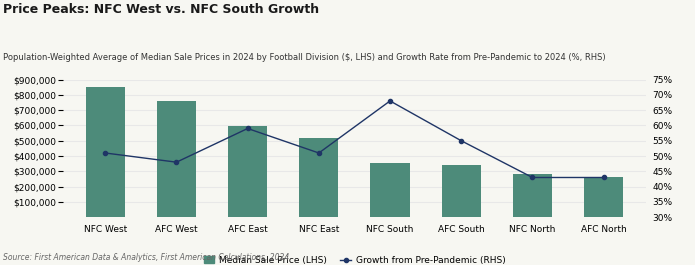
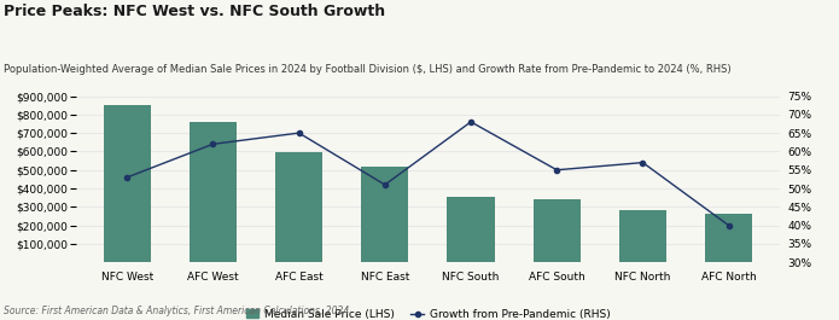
Growth from Pre-Pandemic (RHS)/NFC West: 51% -> 53%
Growth from Pre-Pandemic (RHS)/AFC West: 48% -> 62%
Growth from Pre-Pandemic (RHS)/AFC East: 59% -> 65%
Growth from Pre-Pandemic (RHS)/NFC North: 43% -> 57%
Growth from Pre-Pandemic (RHS)/AFC North: 43% -> 40%
